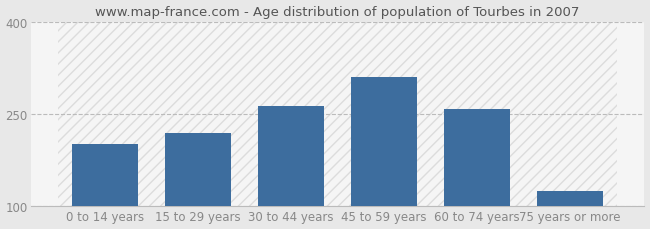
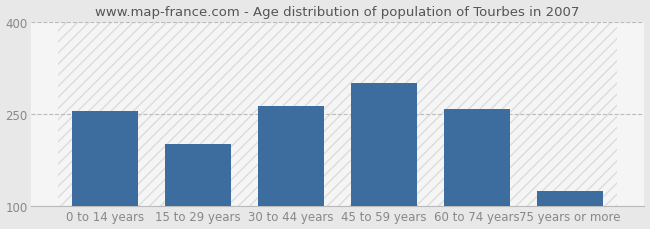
0 to 14 years: 200 -> 254
15 to 29 years: 218 -> 200
45 to 59 years: 310 -> 300
